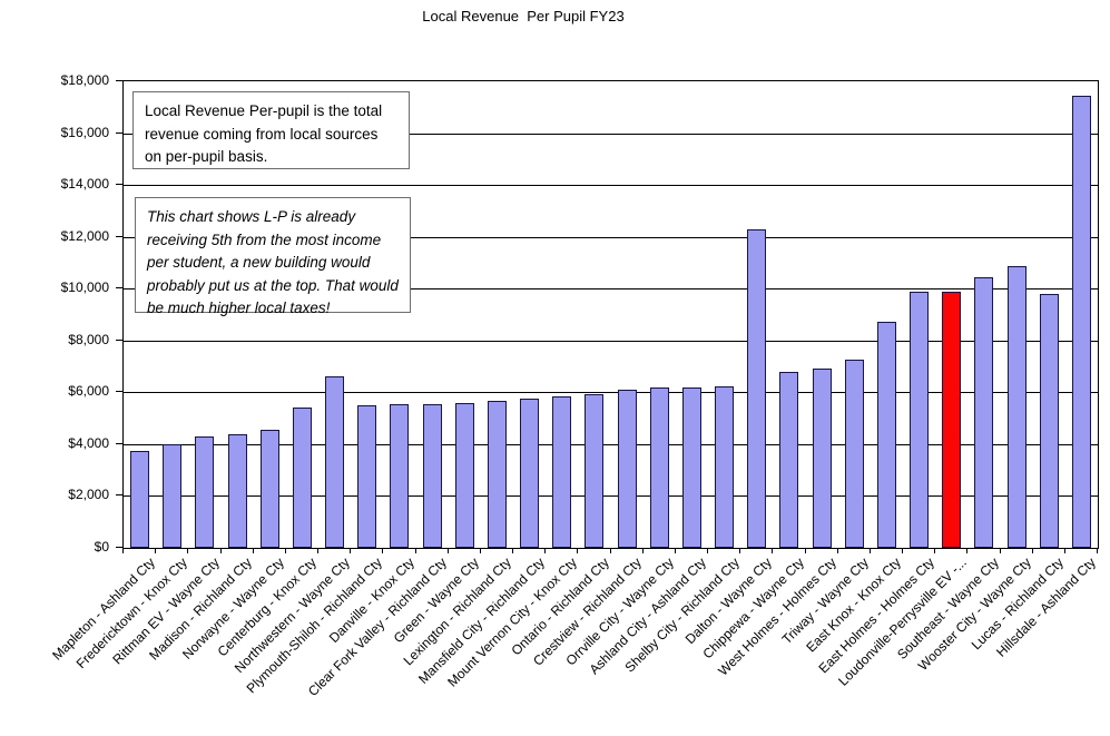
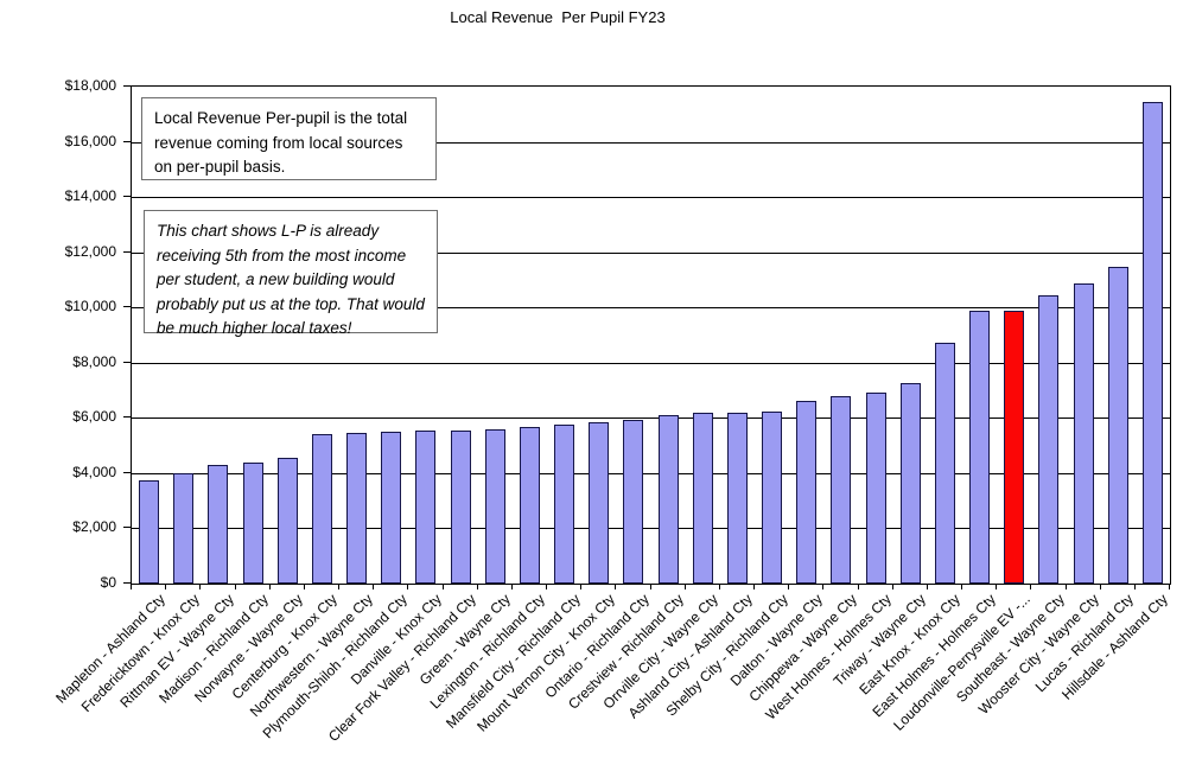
Northwestern - Wayne Cty: $6600 -> $5400
Dalton - Wayne Cty: $12300 -> $6600
Lucas - Richland Cty: $9800 -> $11500
